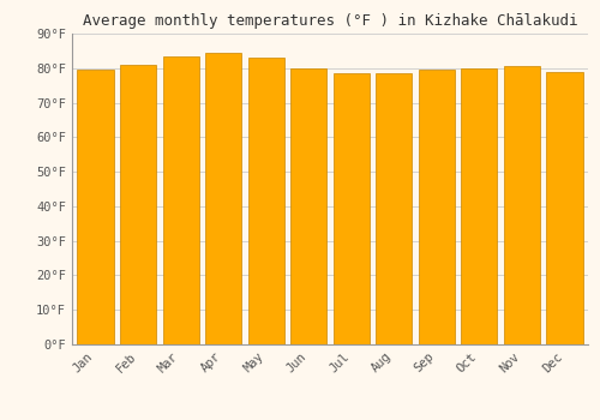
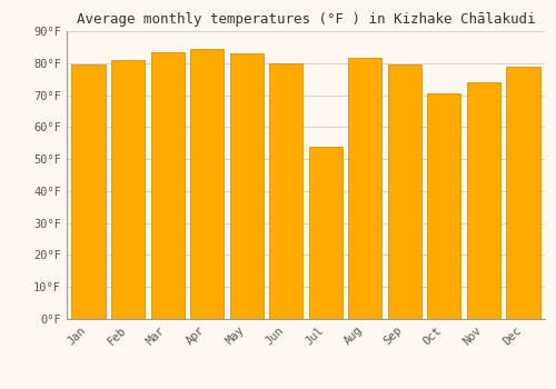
Jul: 78.5°F -> 54.0°F
Aug: 78.5°F -> 81.5°F
Oct: 80.0°F -> 70.5°F
Nov: 80.5°F -> 74.0°F
